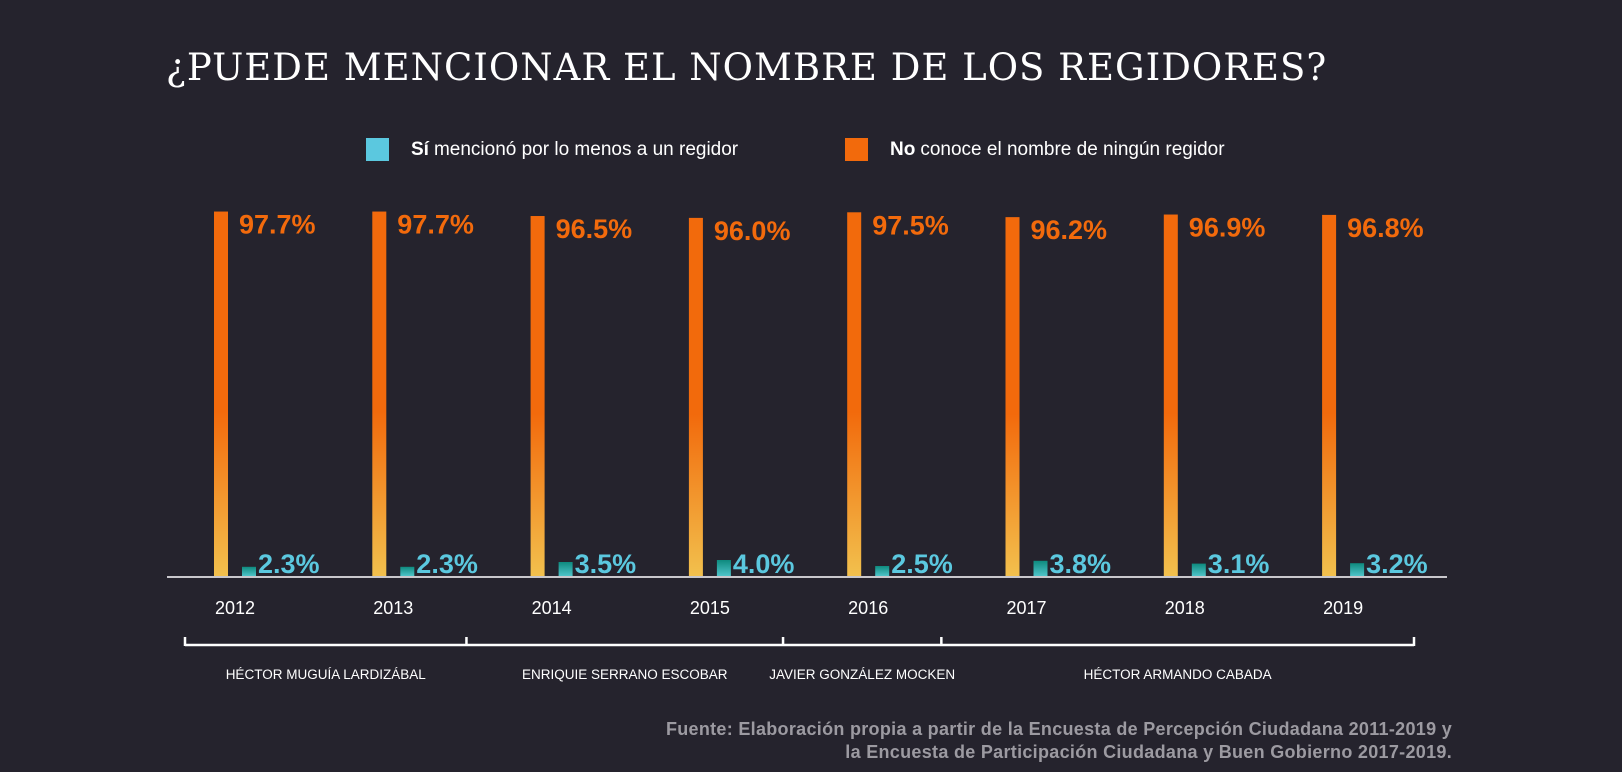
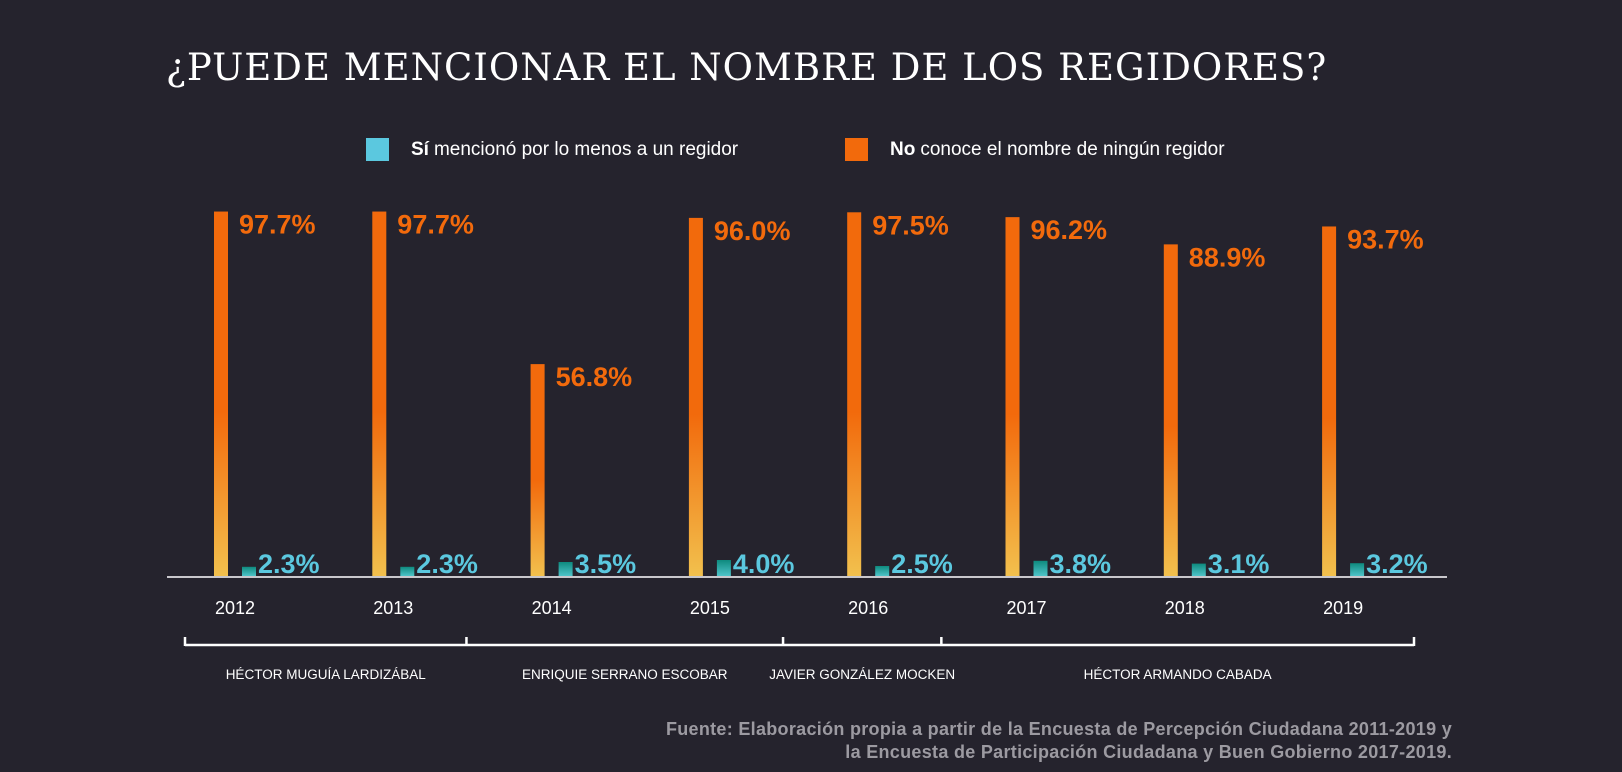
No conoce el nombre de ningún regidor/2014: 96.5% -> 56.8%
No conoce el nombre de ningún regidor/2018: 96.9% -> 88.9%
No conoce el nombre de ningún regidor/2019: 96.8% -> 93.7%
